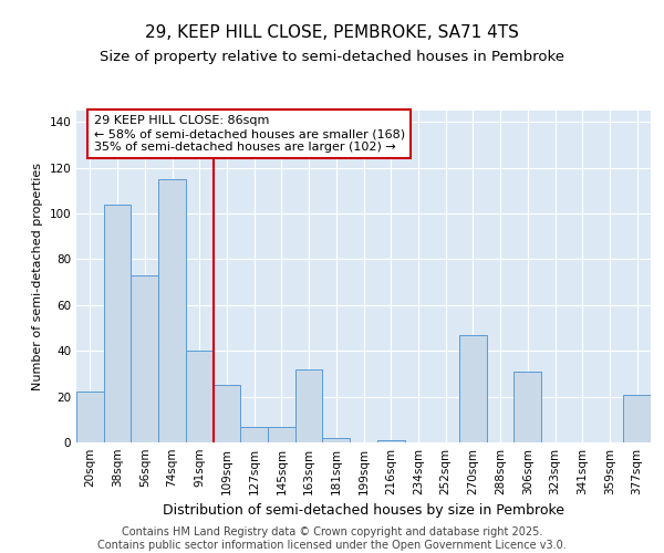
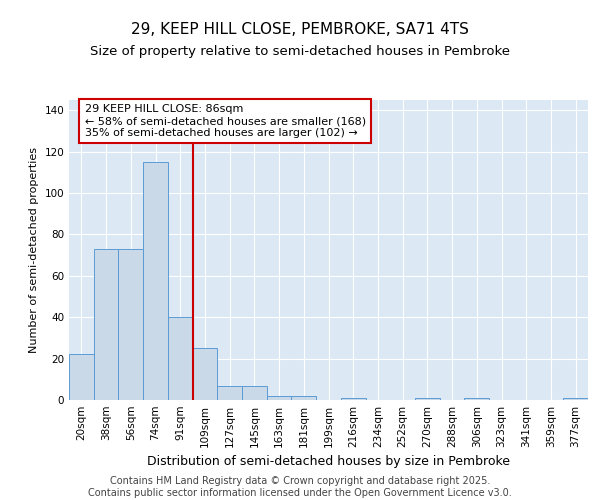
38sqm: 104 -> 73
163sqm: 32 -> 2
270sqm: 47 -> 1
306sqm: 31 -> 1
377sqm: 21 -> 1
